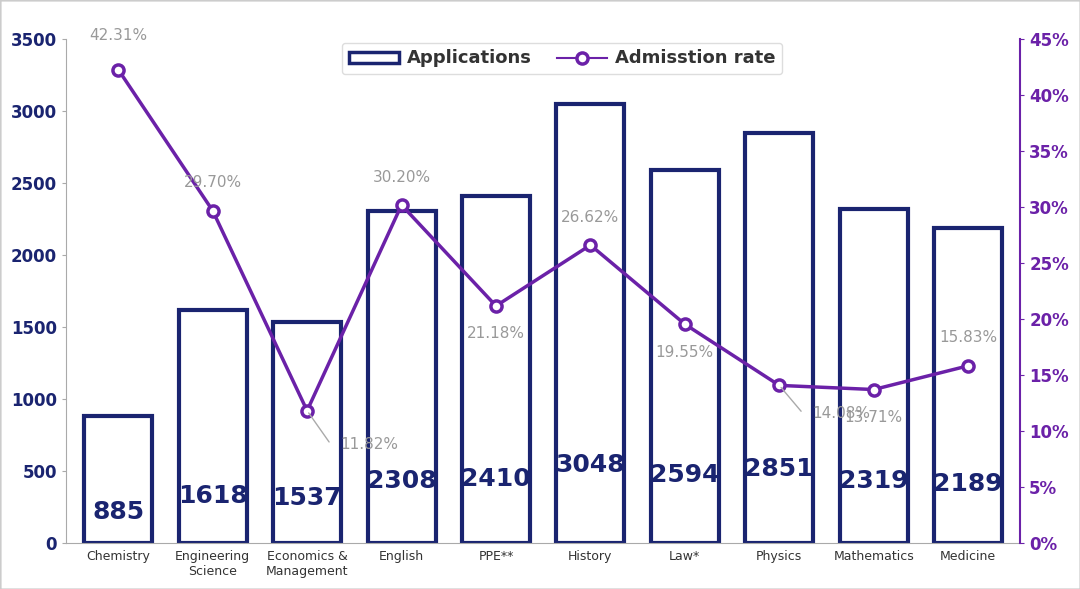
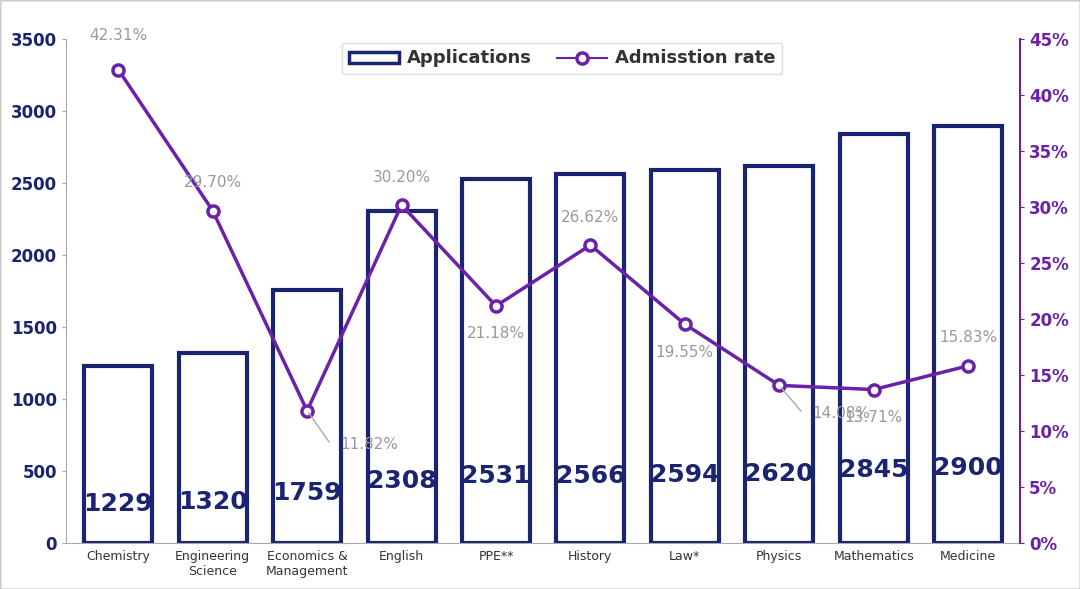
Applications/Chemistry: 885 -> 1229
Applications/Engineering Science: 1618 -> 1320
Applications/Economics & Management: 1537 -> 1759
Applications/PPE**: 2410 -> 2531
Applications/History: 3048 -> 2566
Applications/Physics: 2851 -> 2620
Applications/Mathematics: 2319 -> 2845
Applications/Medicine: 2189 -> 2900
